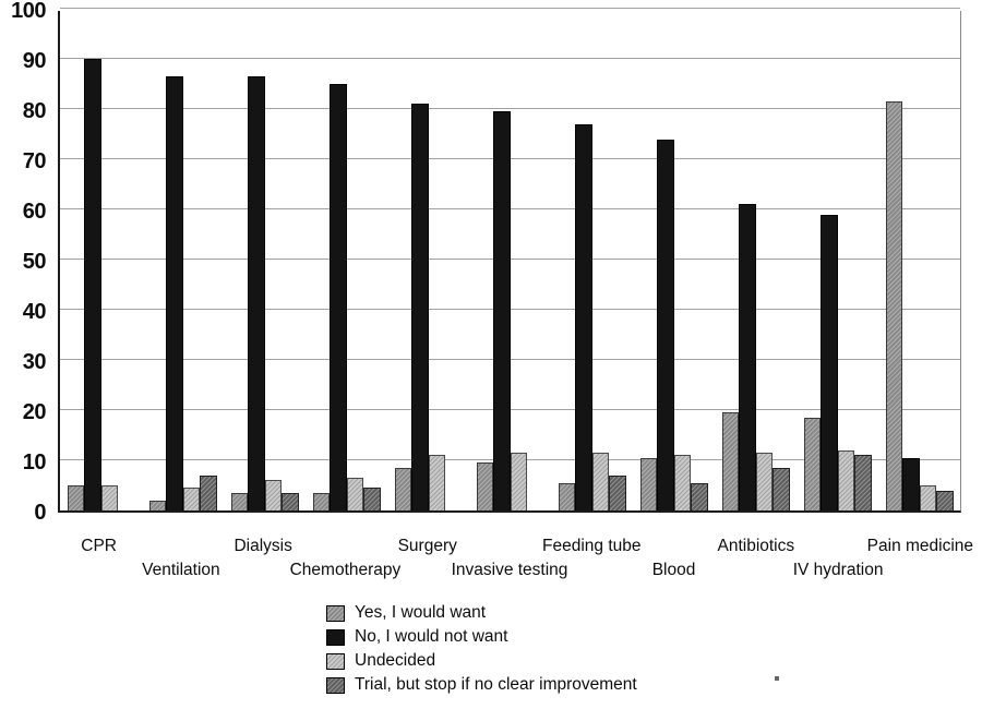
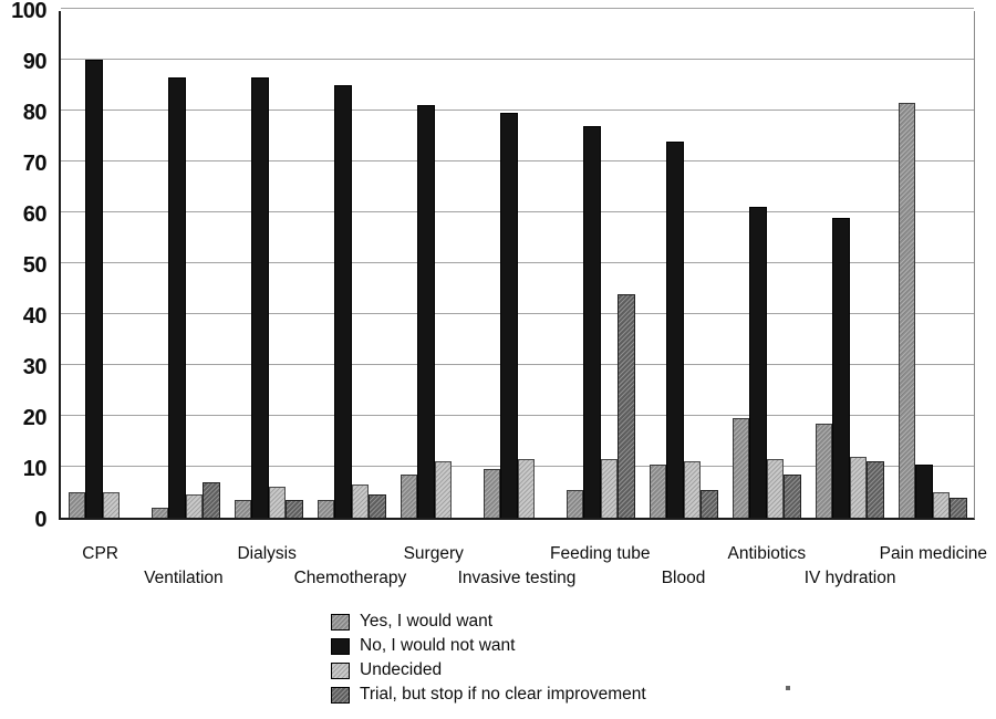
Trial, but stop if no clear improvement/Feeding tube: 7 -> 44
